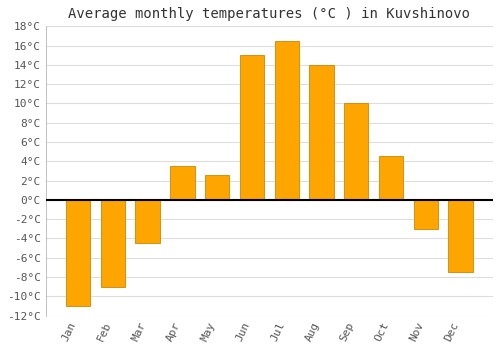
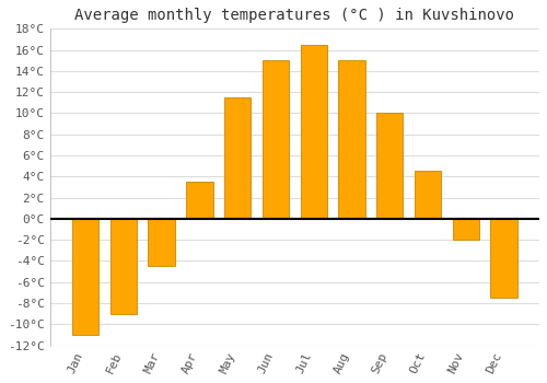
May: 2.6°C -> 11.5°C
Aug: 14.0°C -> 15.0°C
Nov: -3.0°C -> -2.0°C
